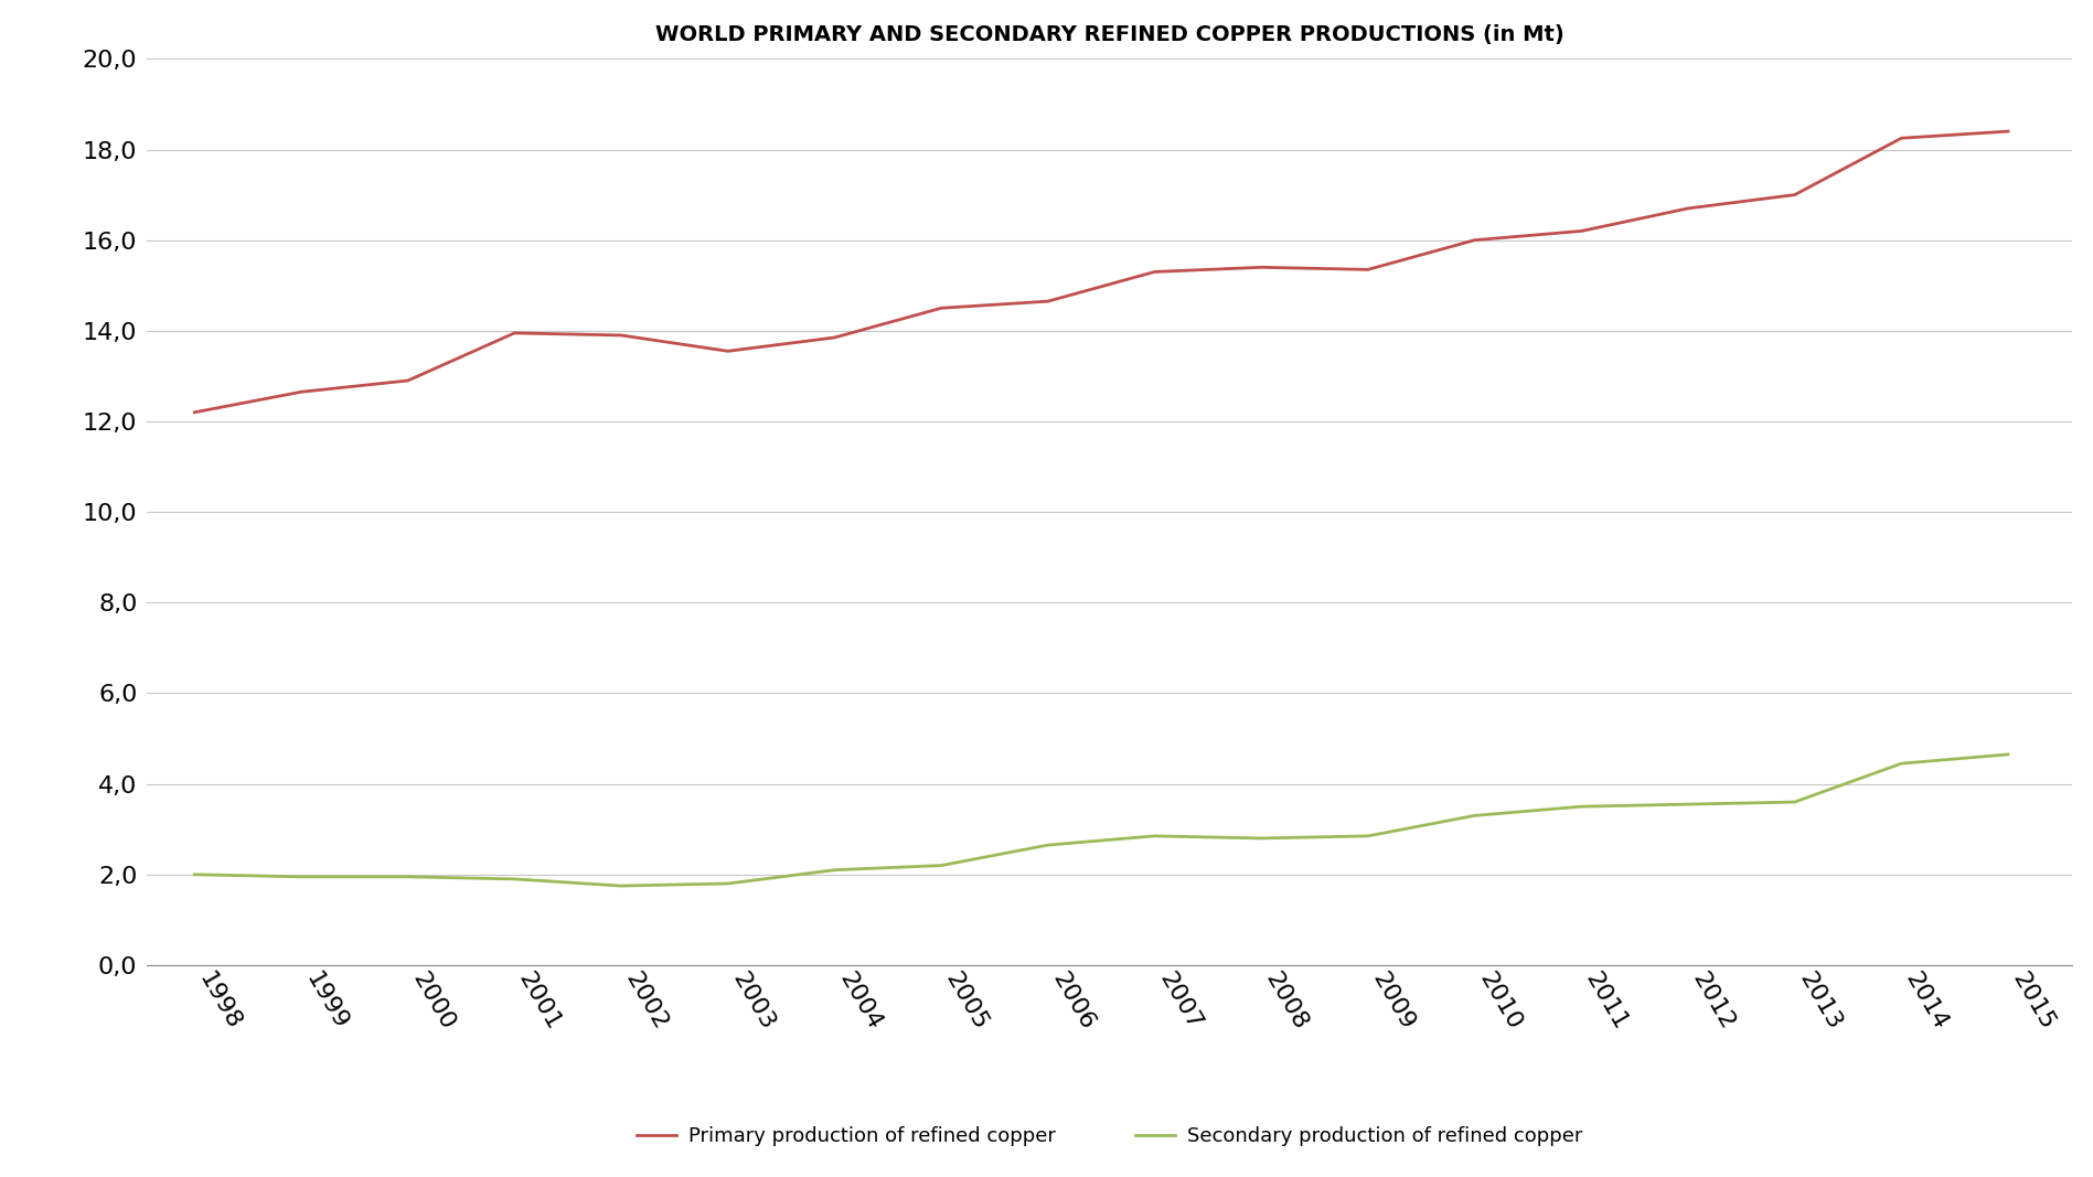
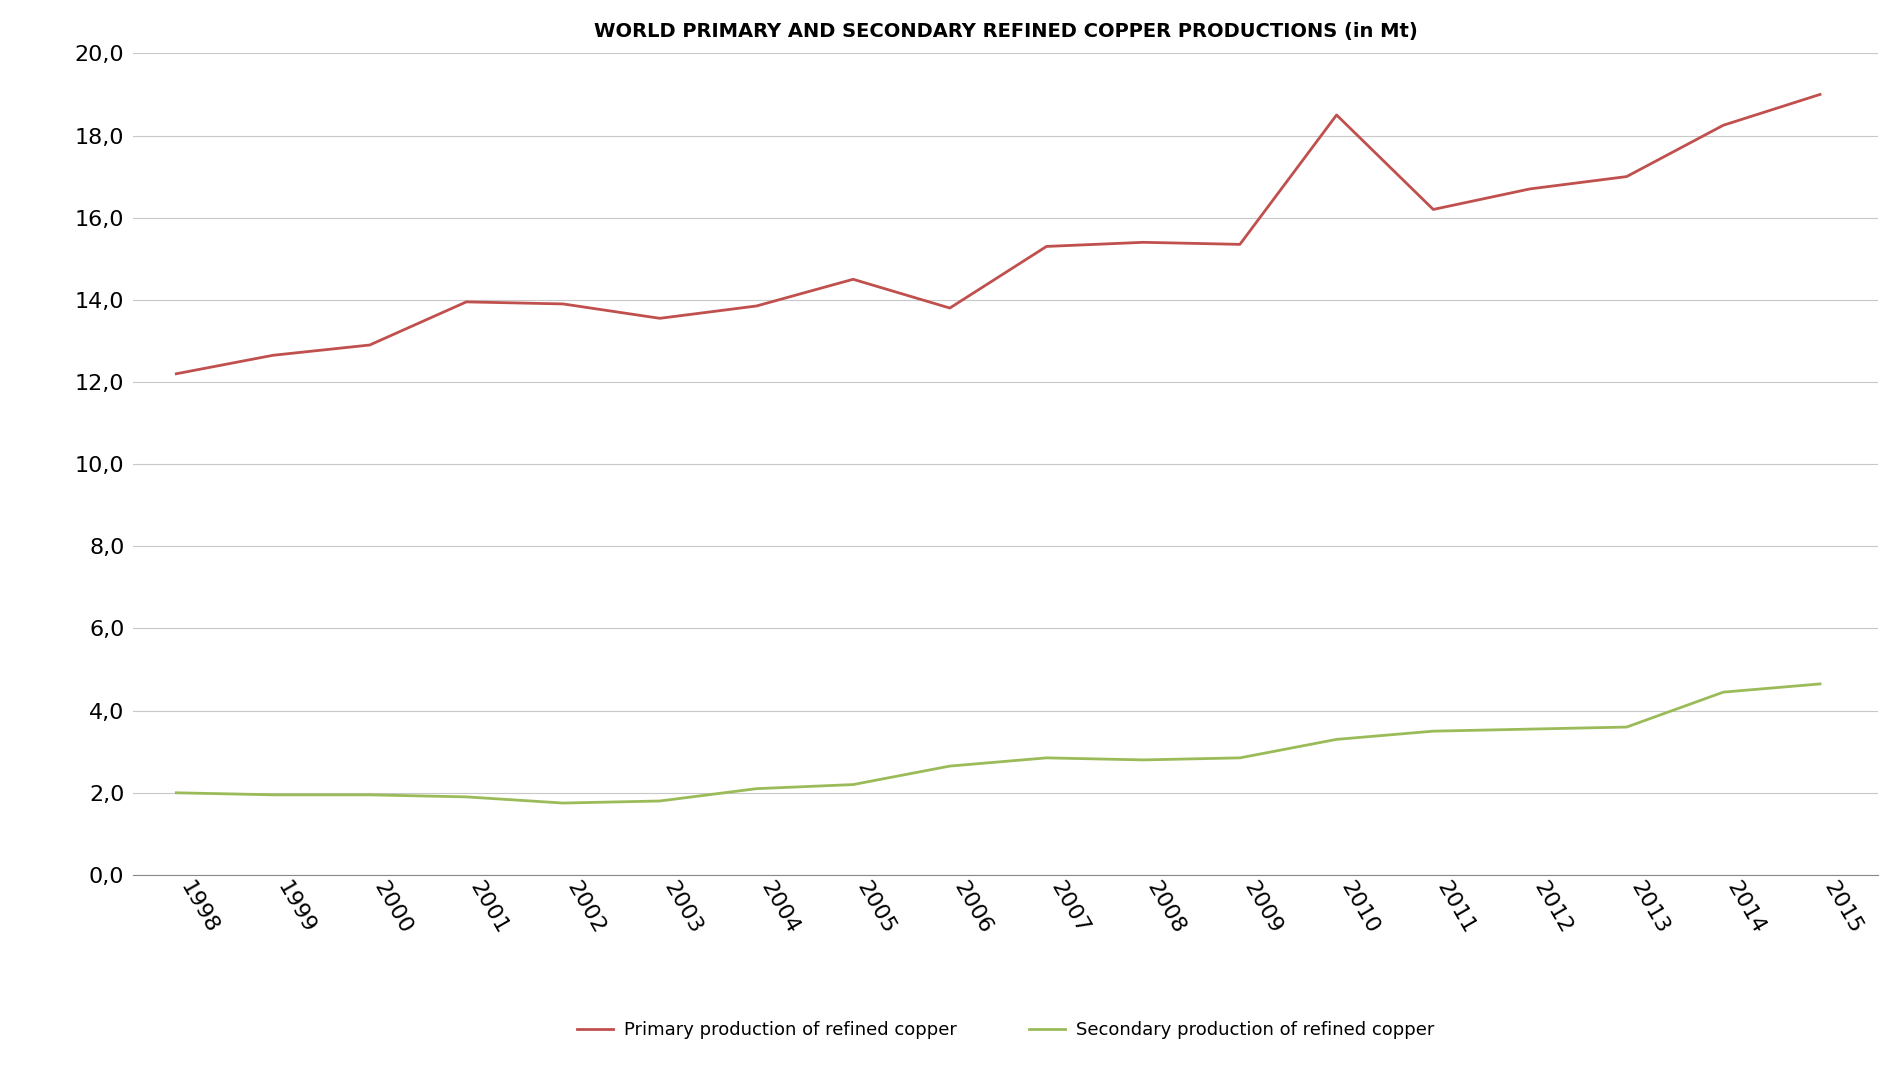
Primary production of refined copper/2006: 14,65 -> 13,80
Primary production of refined copper/2010: 16,00 -> 18,50
Primary production of refined copper/2015: 18,40 -> 19,00
